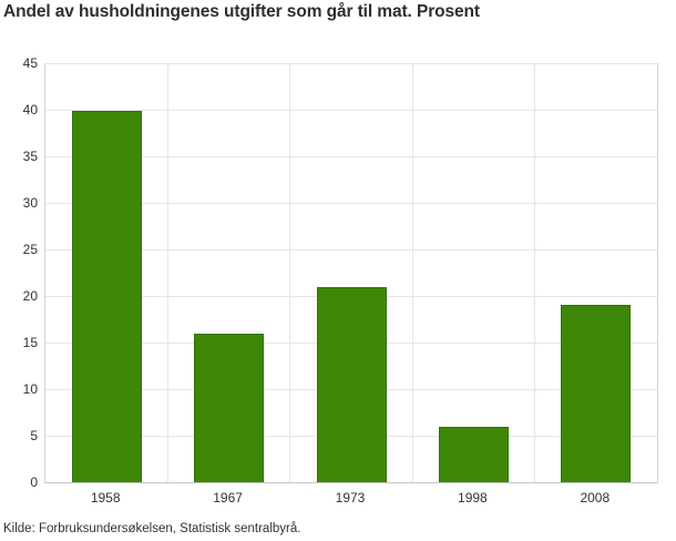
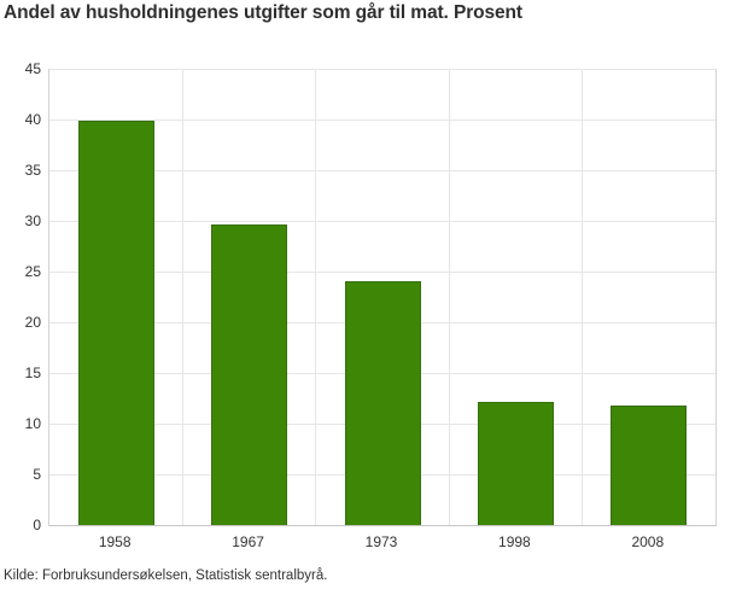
1967: 16 -> 30
1973: 21 -> 24
1998: 6 -> 12
2008: 19 -> 12
